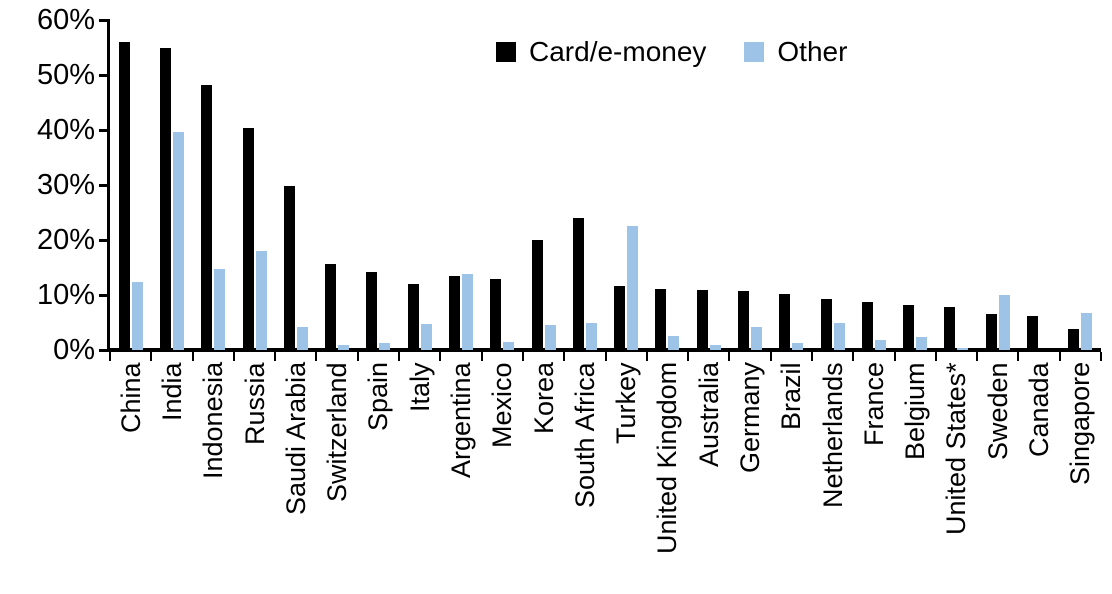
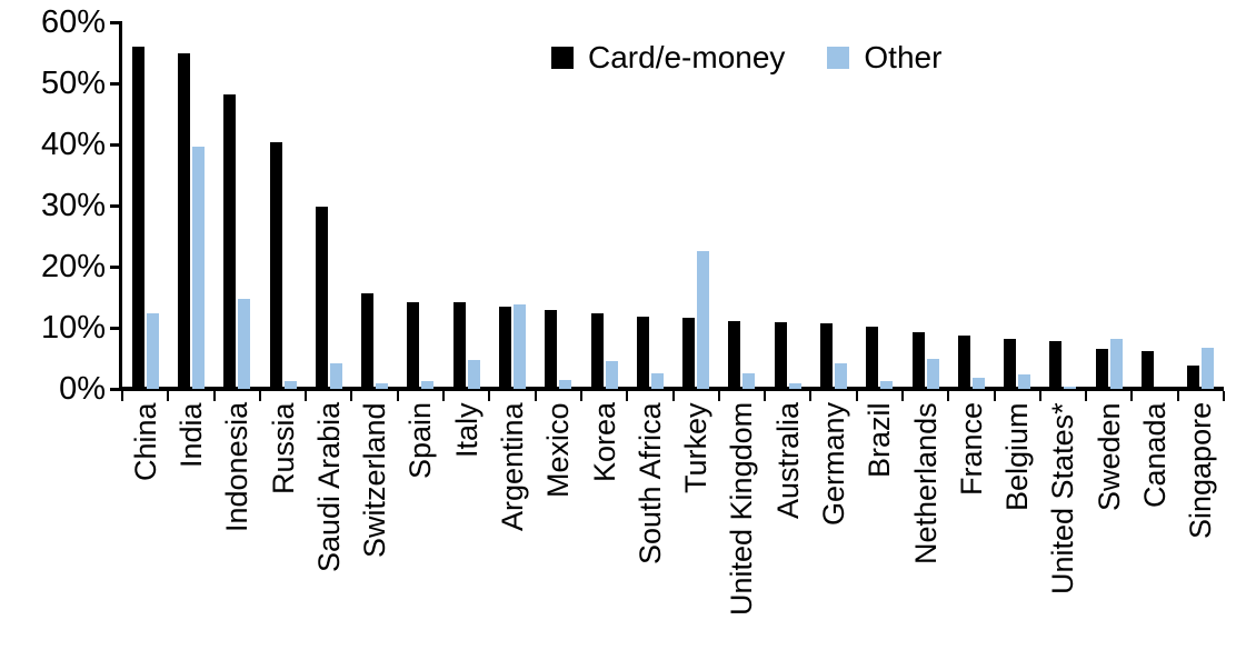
Other/Russia: 18% -> 1%
Card/e-money/Italy: 12% -> 14%
Card/e-money/Korea: 20% -> 12%
Card/e-money/South Africa: 24% -> 12%
Other/South Africa: 5% -> 2%
Other/Sweden: 10% -> 8%
